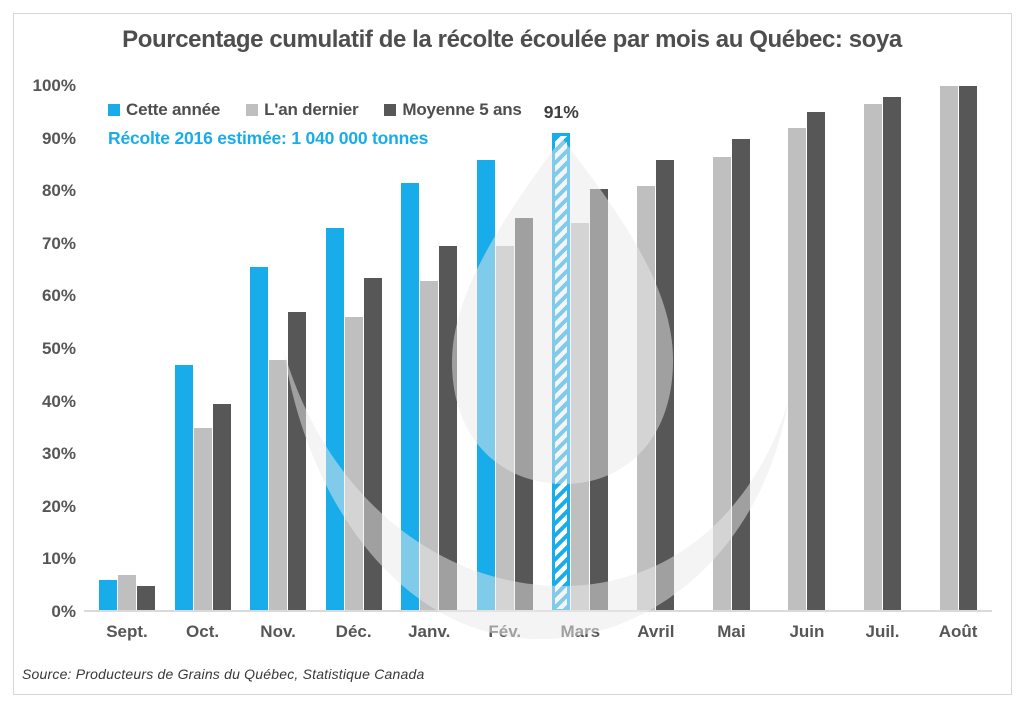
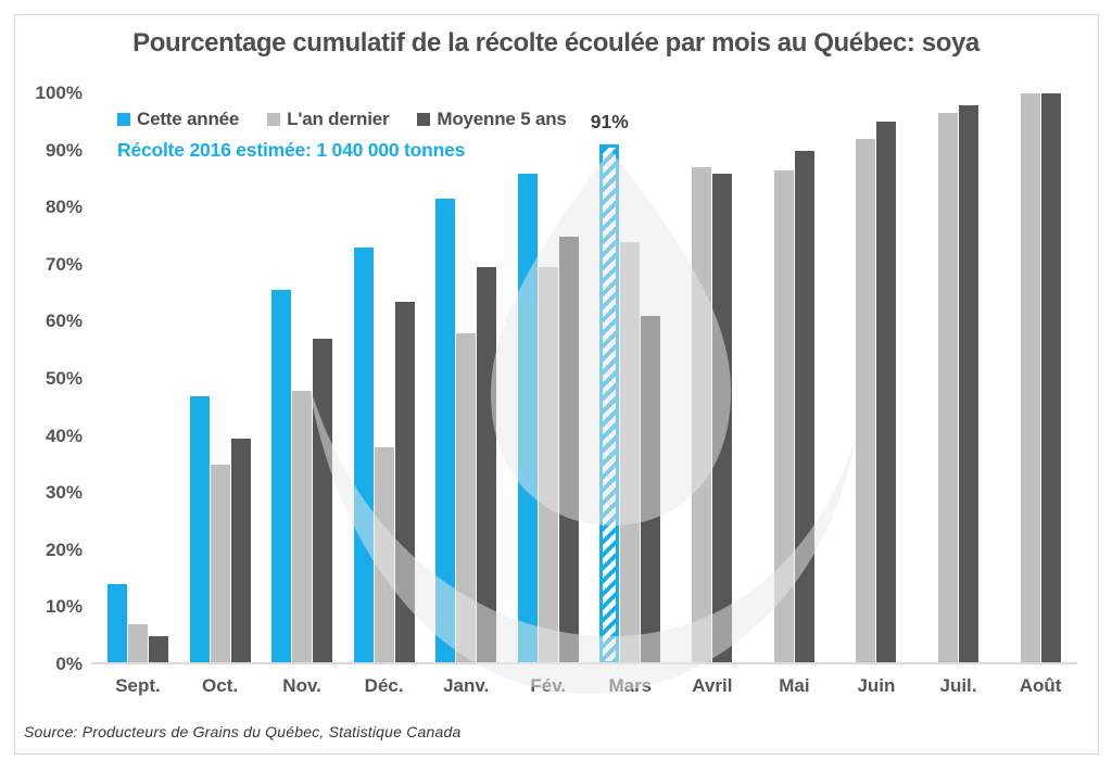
Cette année/Sept.: 6% -> 14%
L'an dernier/Déc.: 56% -> 38%
L'an dernier/Janv.: 63% -> 58%
Moyenne 5 ans/Mars: 80% -> 61%
L'an dernier/Avril: 81% -> 87%
